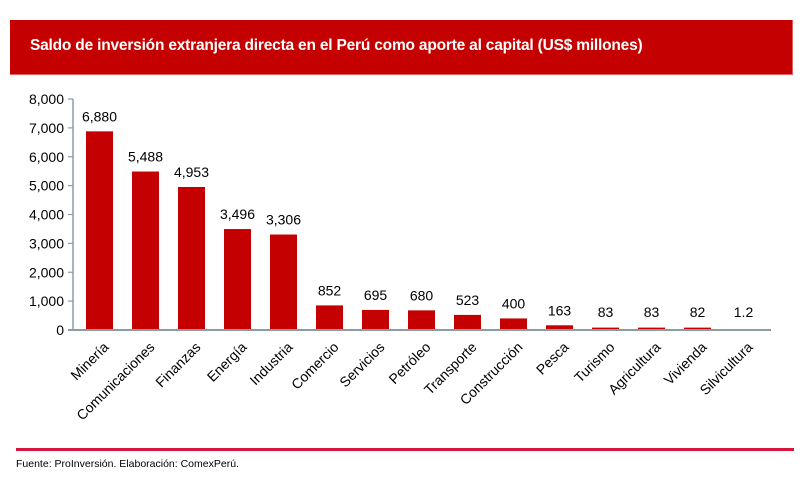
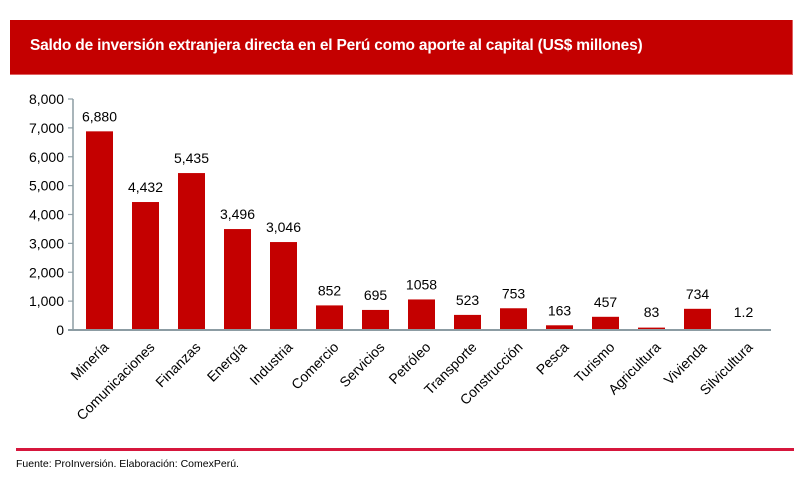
Comunicaciones: 5,488 -> 4,432
Finanzas: 4,953 -> 5,435
Industria: 3,306 -> 3,046
Petróleo: 680 -> 1058
Construcción: 400 -> 753
Turismo: 83 -> 457
Vivienda: 82 -> 734
